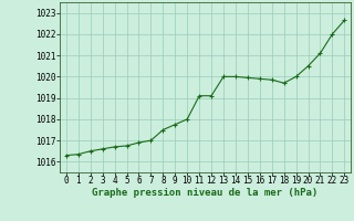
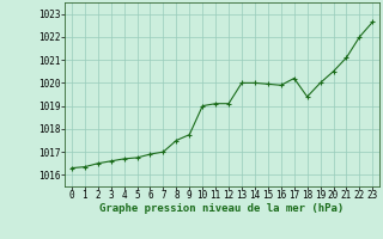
10: 1018.0 -> 1019.0
17: 1019.9 -> 1020.2
18: 1019.7 -> 1019.4
